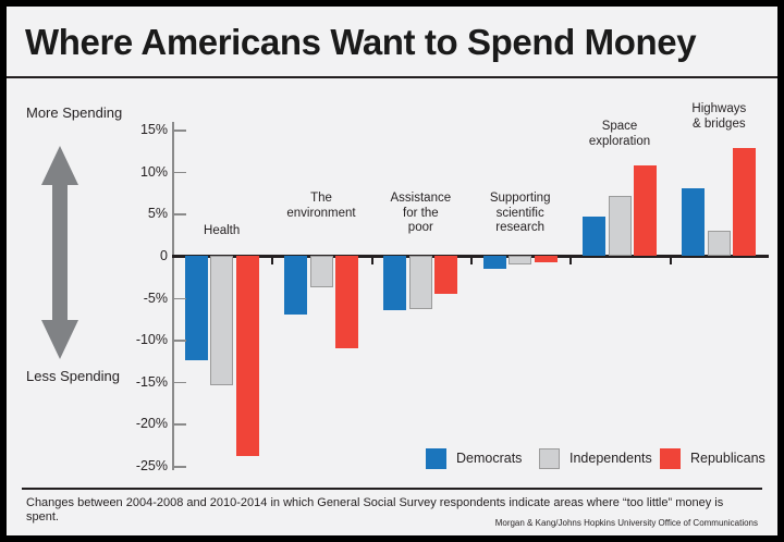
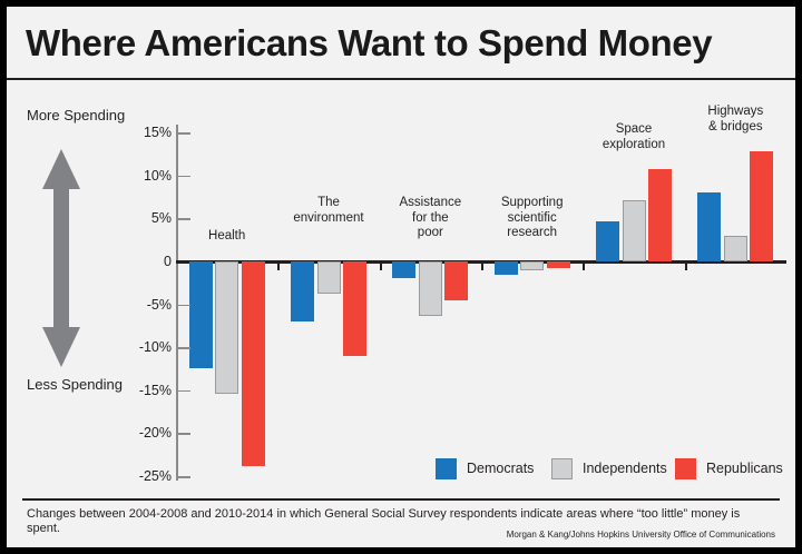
Democrats/Assistance for the poor: -6% -> -2%
